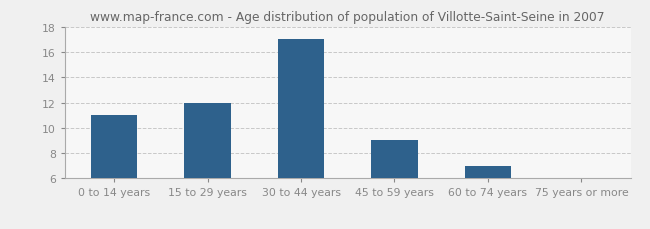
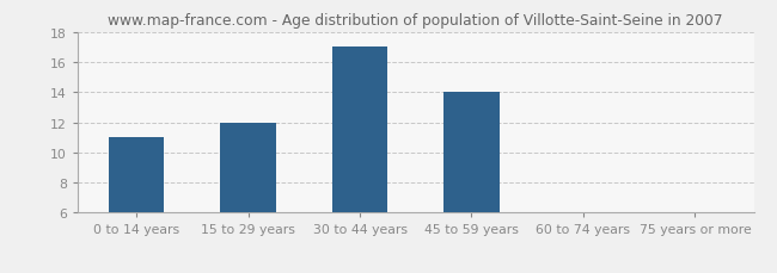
45 to 59 years: 9 -> 14
60 to 74 years: 7 -> 6
